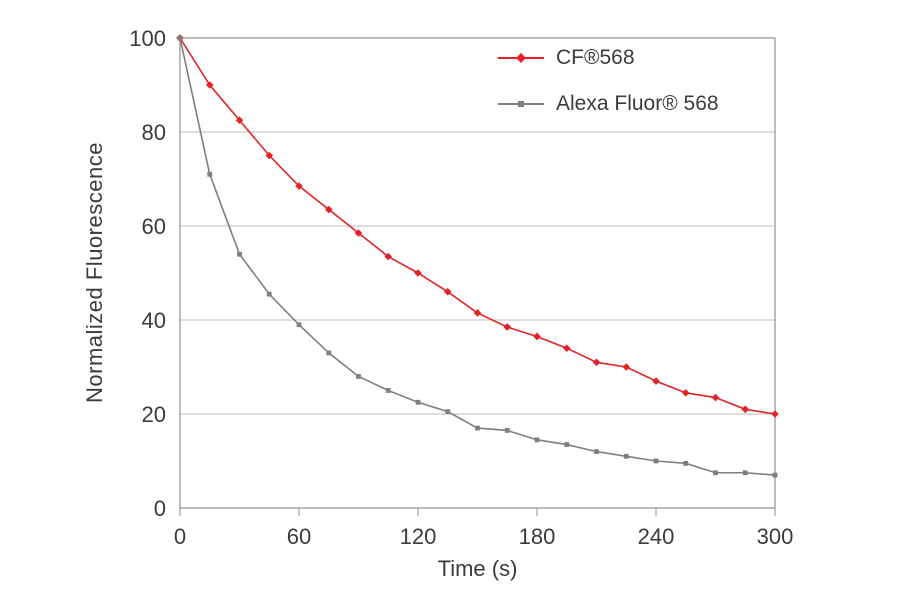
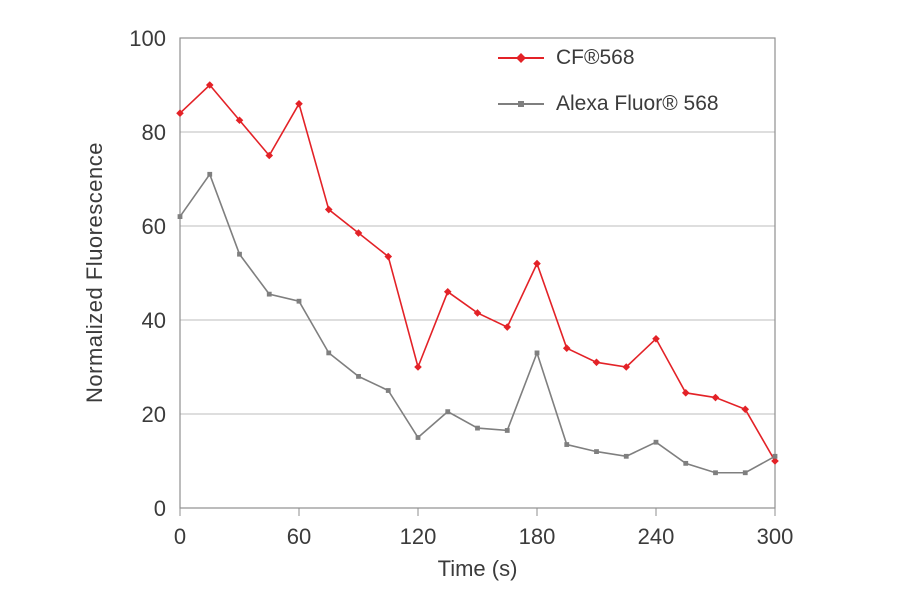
CF®568/0: 100 -> 84
Alexa Fluor® 568/0: 100 -> 62
CF®568/60: 68 -> 86
Alexa Fluor® 568/60: 39 -> 44
CF®568/120: 50 -> 30
Alexa Fluor® 568/120: 22 -> 15
CF®568/180: 36 -> 52
Alexa Fluor® 568/180: 14 -> 33
CF®568/240: 27 -> 36
Alexa Fluor® 568/240: 10 -> 14
CF®568/300: 20 -> 10
Alexa Fluor® 568/300: 7 -> 11
